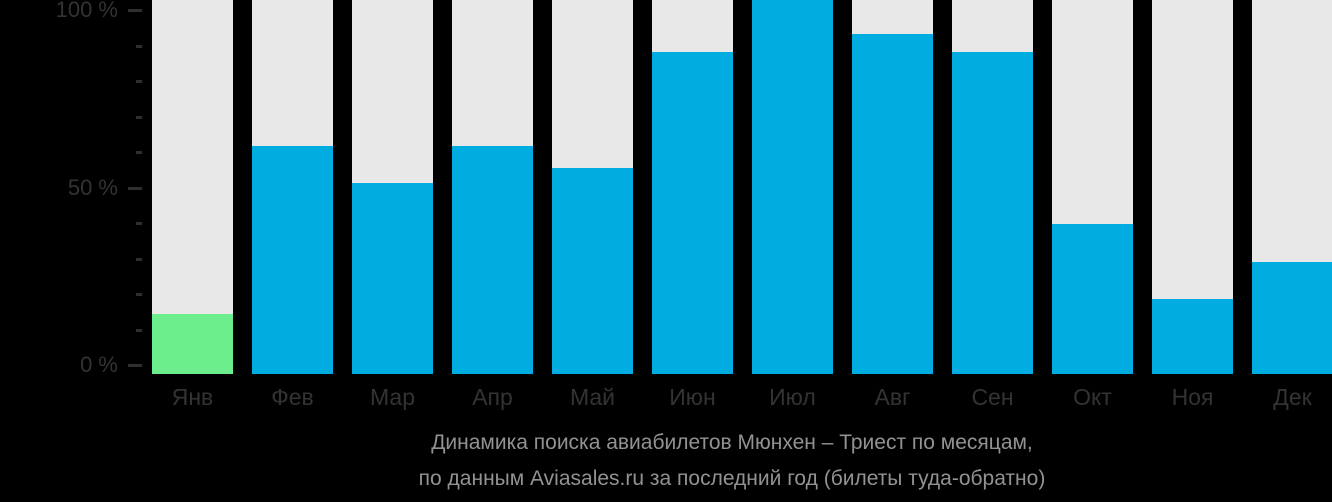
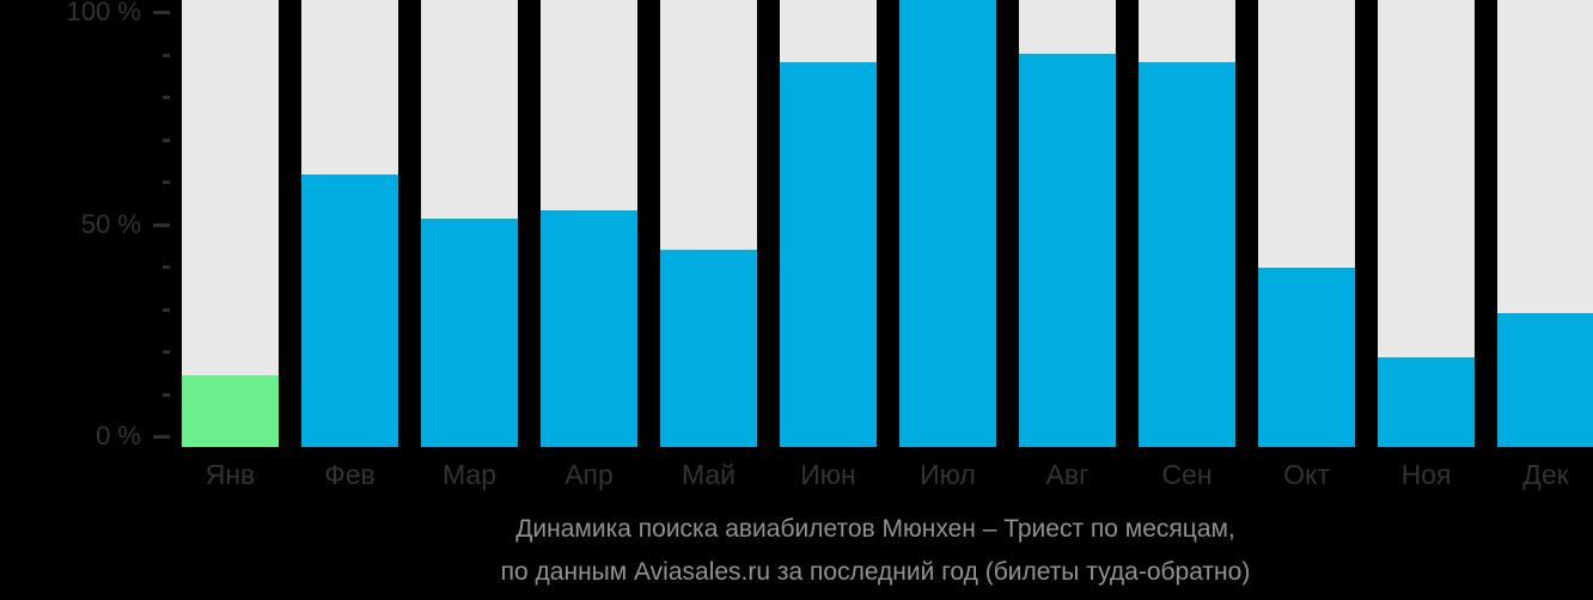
Апр: 61% -> 53%
Май: 55% -> 44%
Авг: 91% -> 88%
